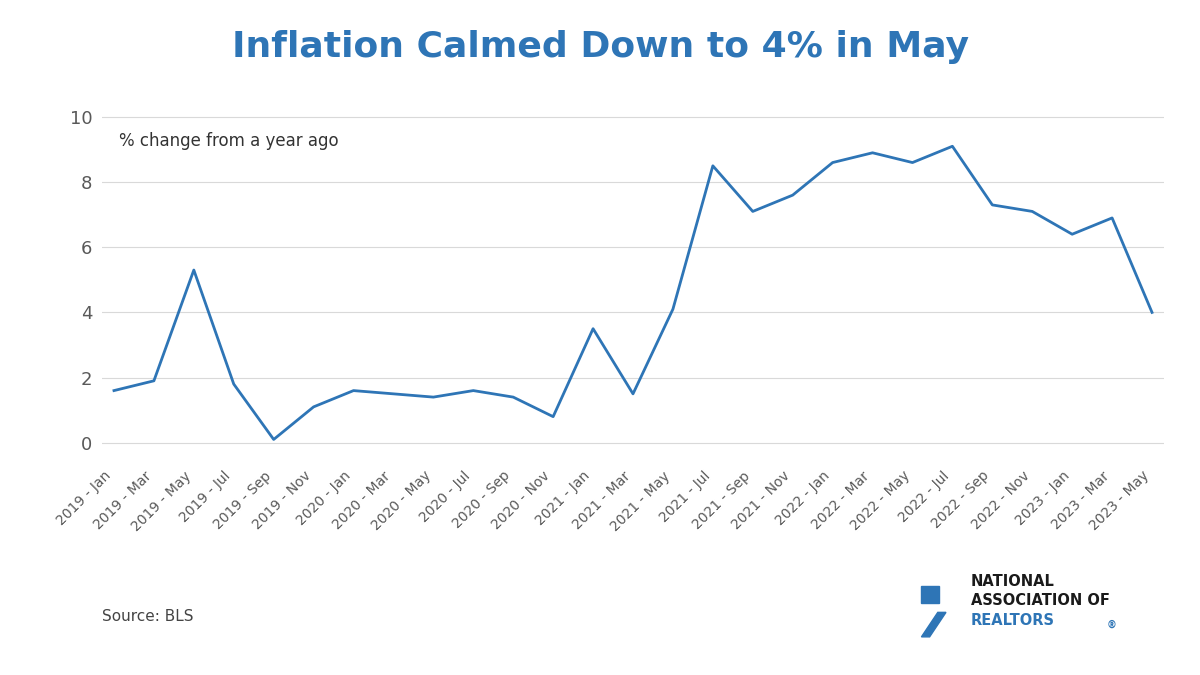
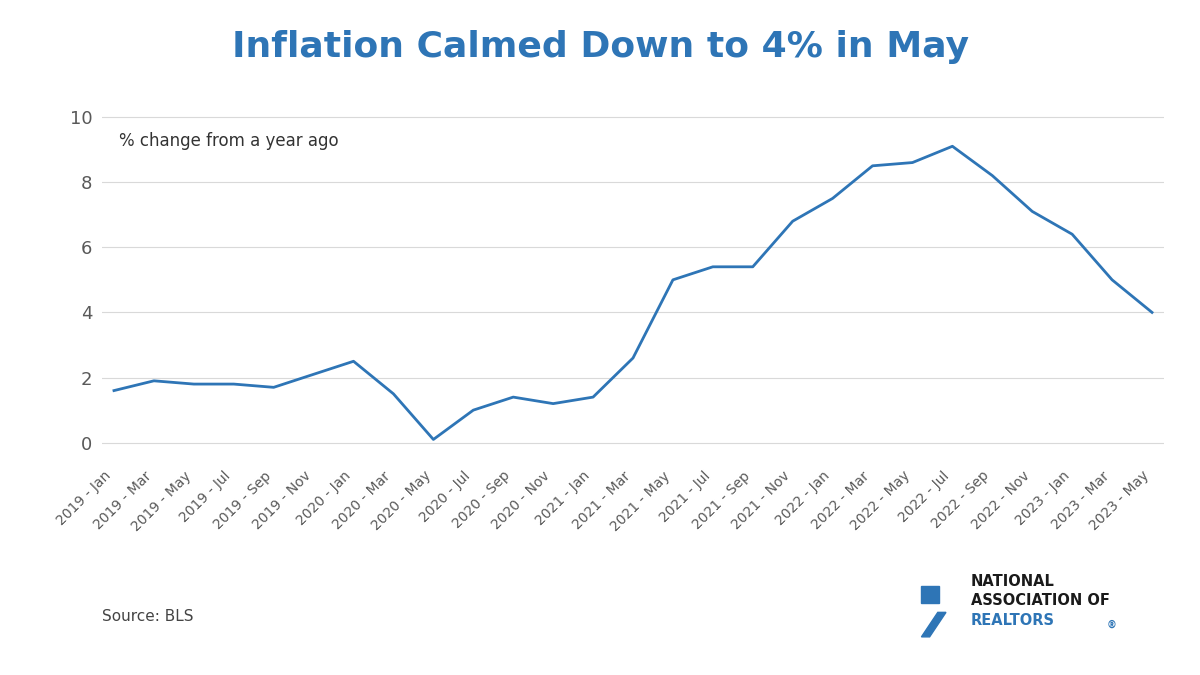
2019 - May: 5.3 -> 1.8
2019 - Sep: 0.1 -> 1.7
2019 - Nov: 1.1 -> 2.1
2020 - Jan: 1.6 -> 2.5
2020 - May: 1.4 -> 0.1
2020 - Jul: 1.6 -> 1.0
2020 - Nov: 0.8 -> 1.2
2021 - Jan: 3.5 -> 1.4
2021 - Mar: 1.5 -> 2.6
2021 - May: 4.1 -> 5.0
2021 - Jul: 8.5 -> 5.4
2021 - Sep: 7.1 -> 5.4
2021 - Nov: 7.6 -> 6.8
2022 - Jan: 8.6 -> 7.5
2022 - Mar: 8.9 -> 8.5
2022 - Sep: 7.3 -> 8.2
2023 - Mar: 6.9 -> 5.0
